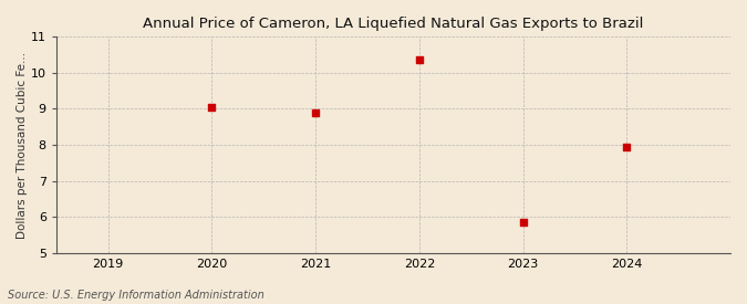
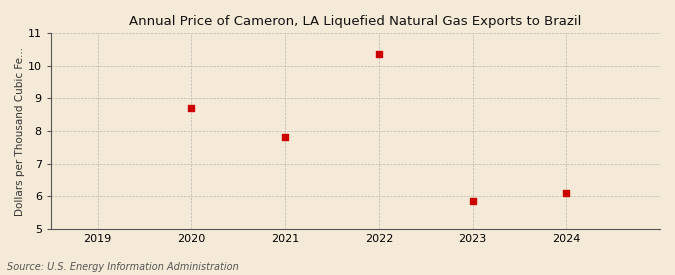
2020: 9.05 -> 8.70
2021: 8.90 -> 7.80
2024: 7.95 -> 6.10
